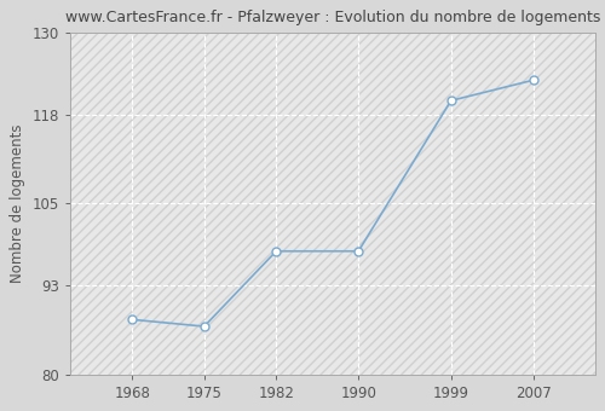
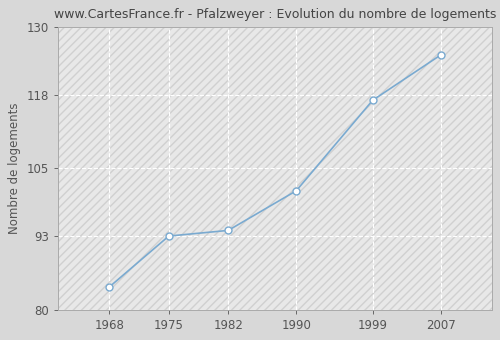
1968: 88 -> 84
1975: 87 -> 93
1982: 98 -> 94
1990: 98 -> 101
1999: 120 -> 117
2007: 123 -> 125
